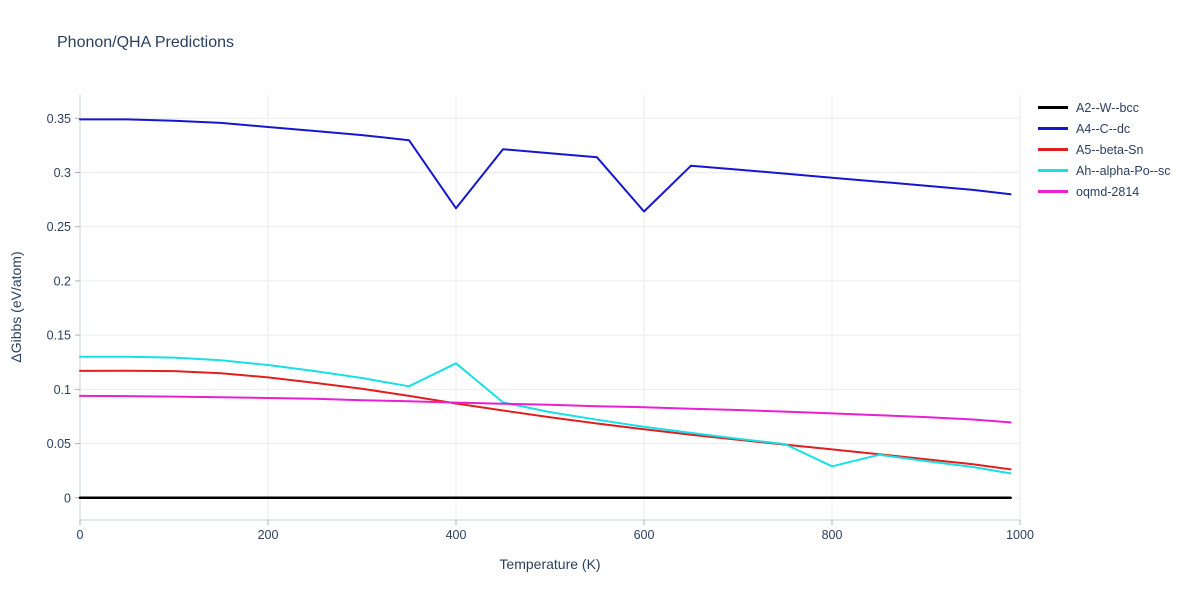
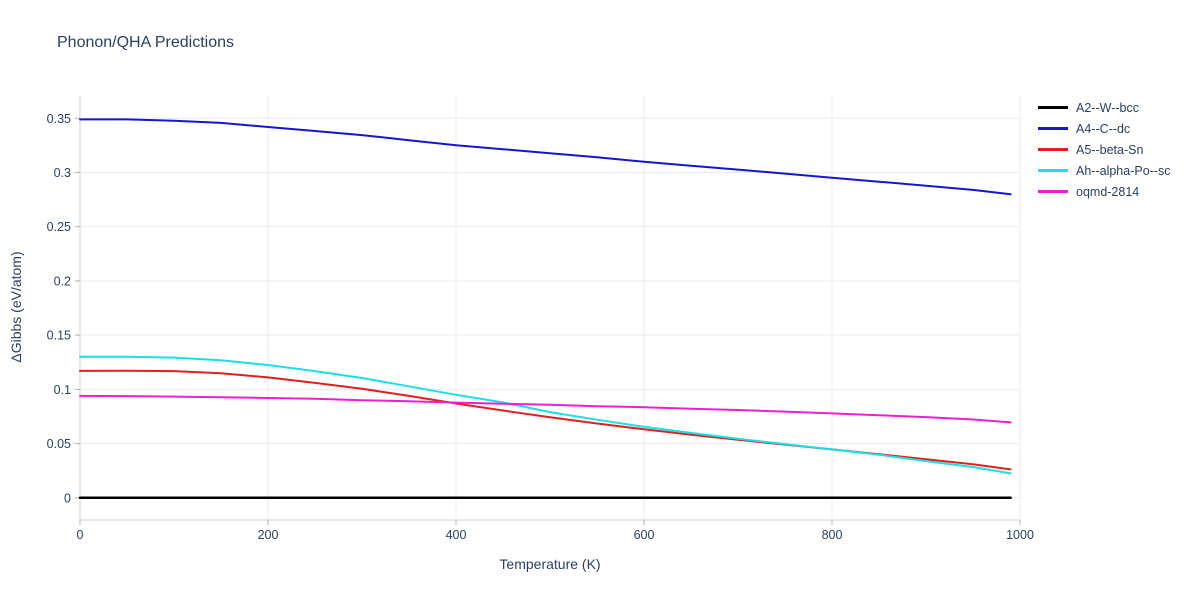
A4--C--dc/400: 0.267 -> 0.325
Ah--alpha-Po--sc/400: 0.124 -> 0.095
A4--C--dc/600: 0.264 -> 0.310
Ah--alpha-Po--sc/800: 0.029 -> 0.045
